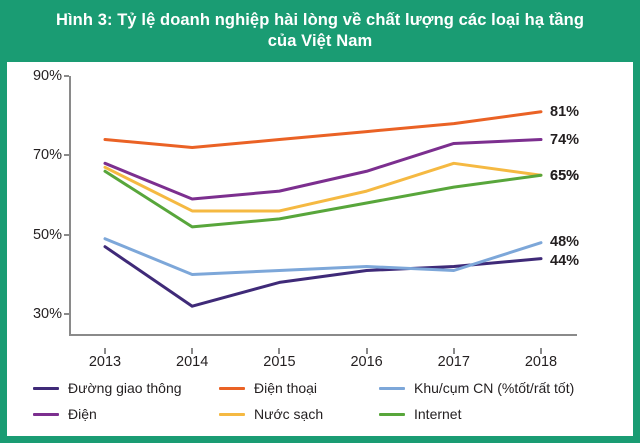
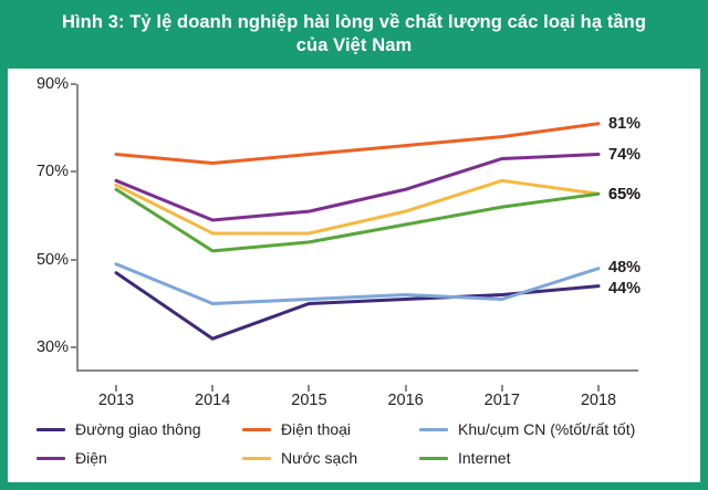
Đường giao thông/2015: 38% -> 40%
